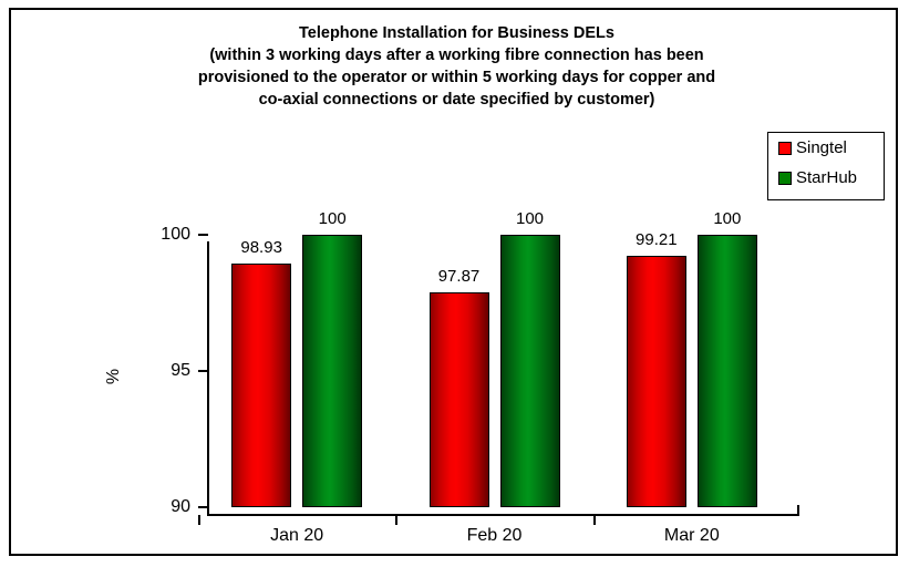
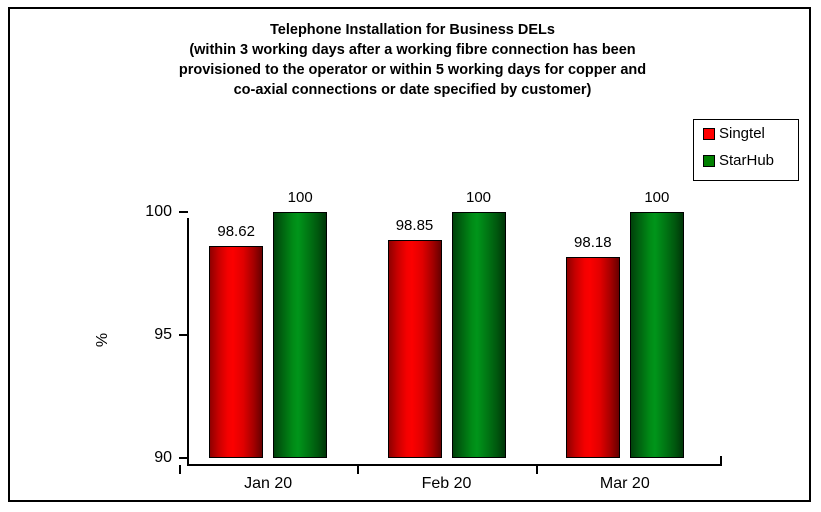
Singtel/Jan 20: 98.93 -> 98.62
Singtel/Feb 20: 97.87 -> 98.85
Singtel/Mar 20: 99.21 -> 98.18
